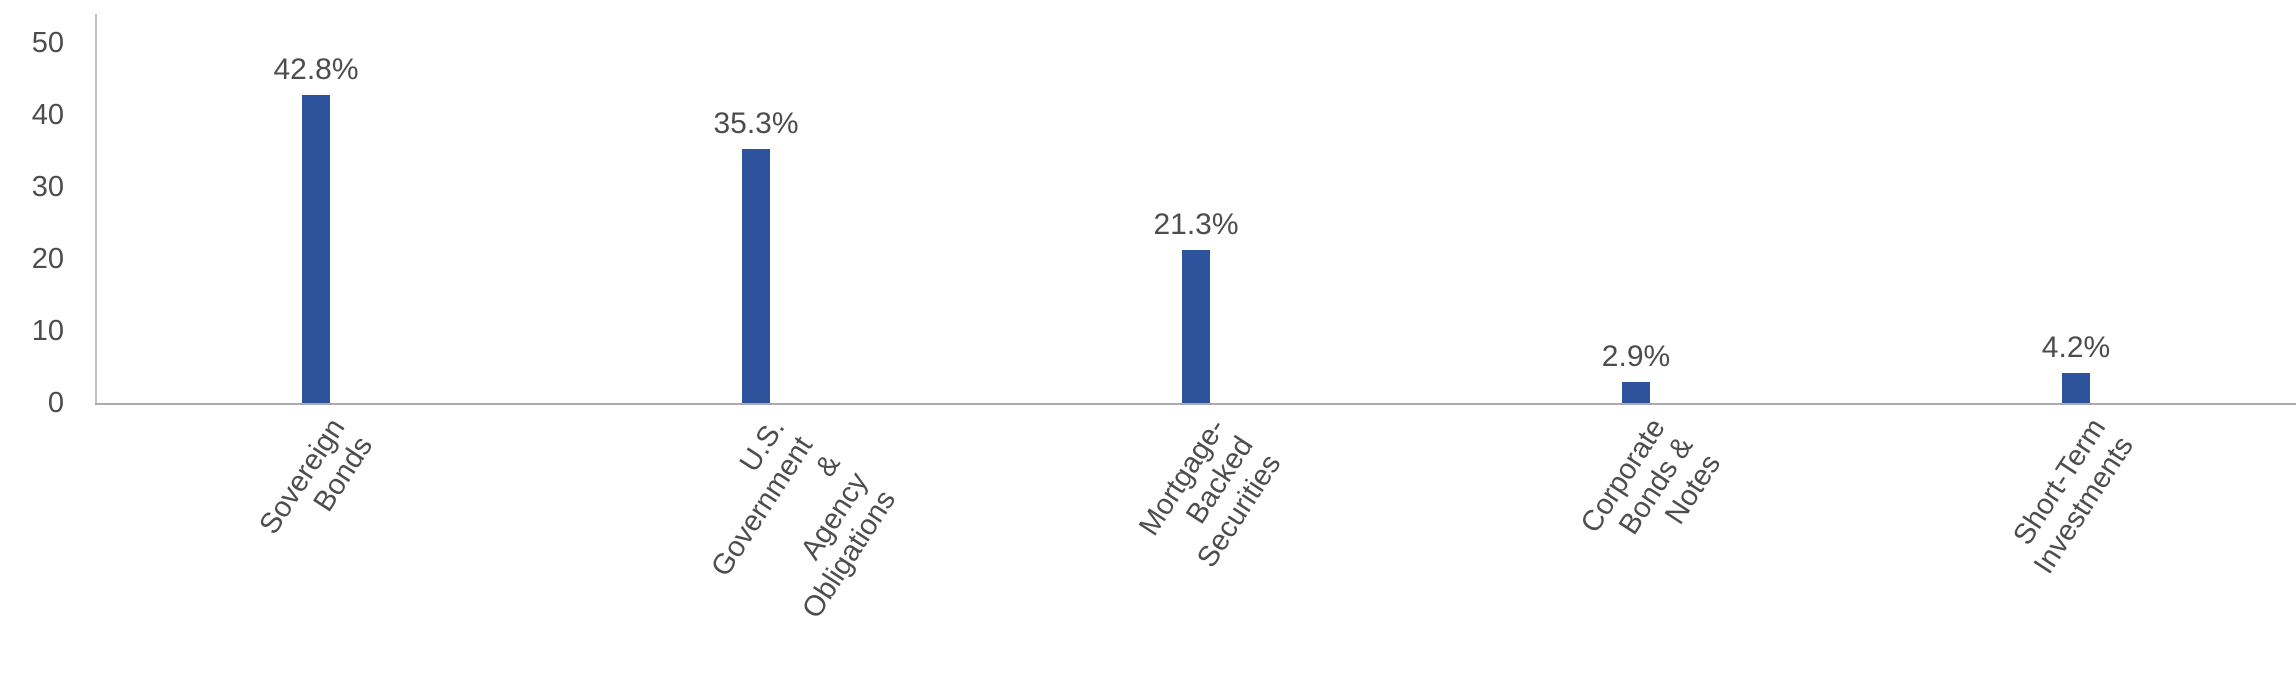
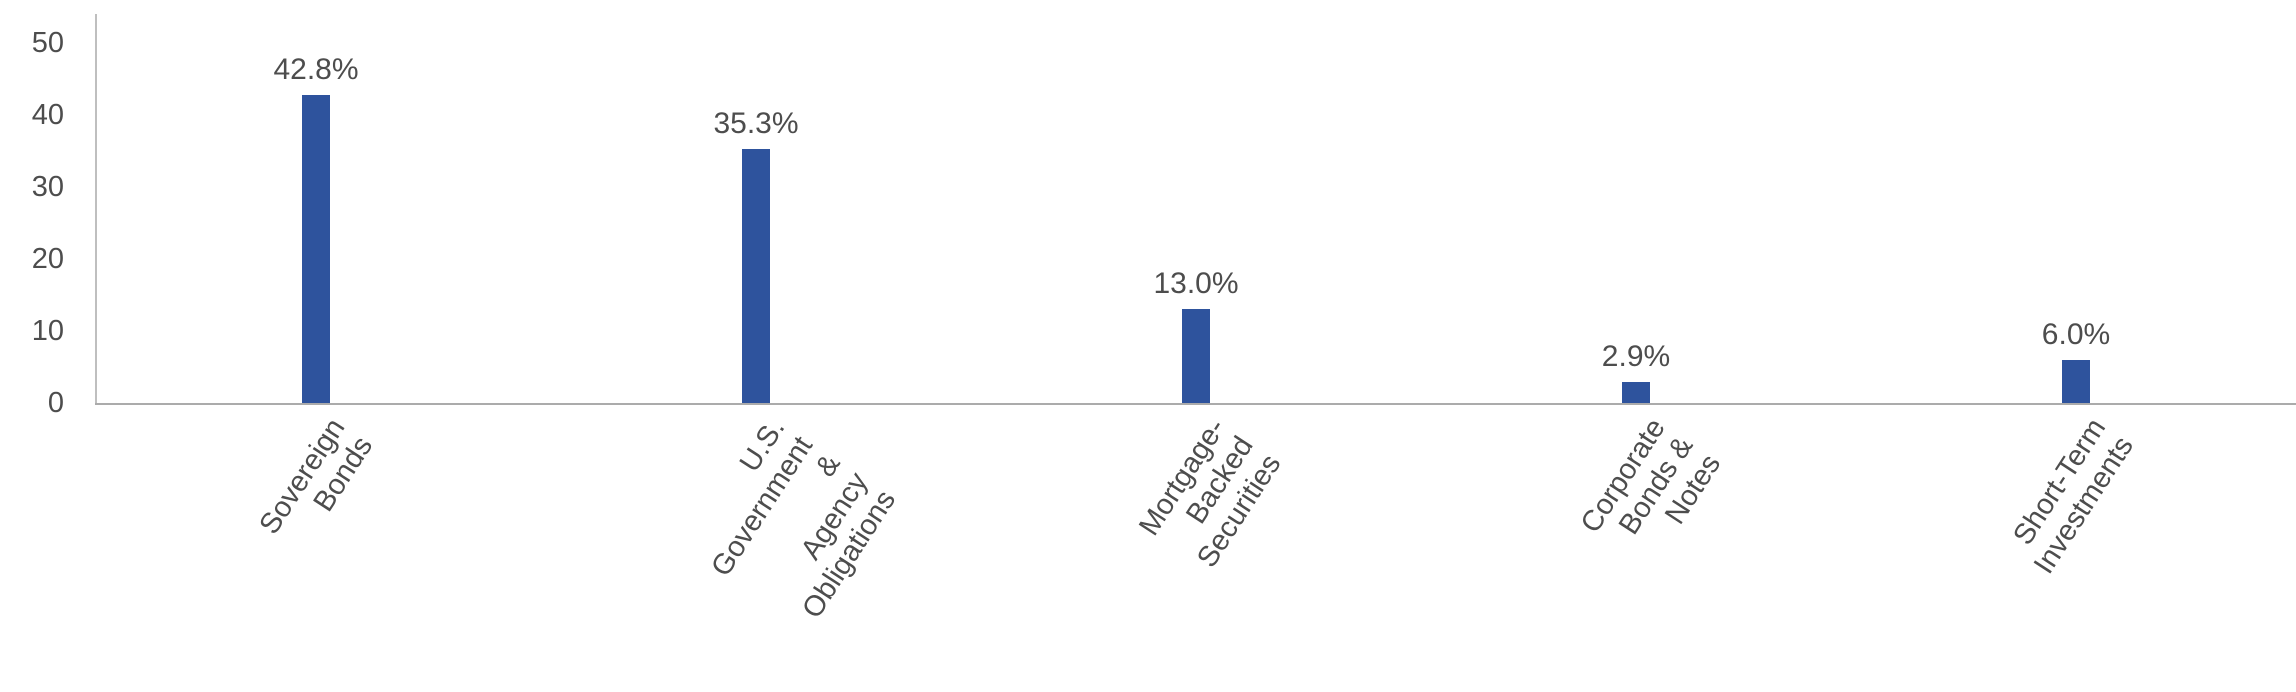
Mortgage-Backed Securities: 21.3% -> 13.0%
Short-Term Investments: 4.2% -> 6.0%
